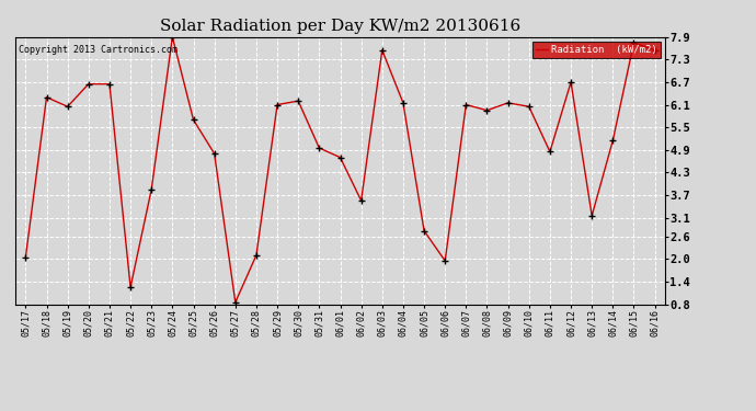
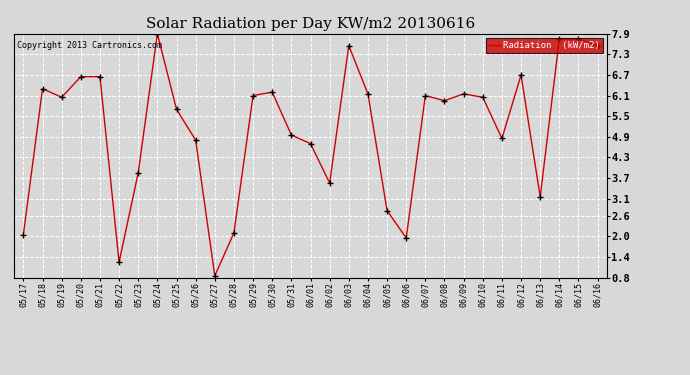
06/14: 5.15 -> 7.75
